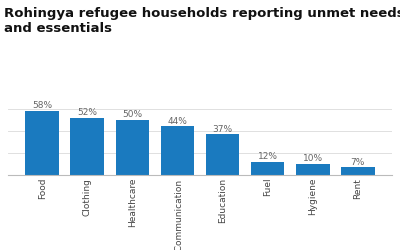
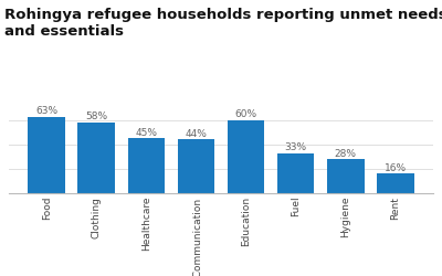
Food: 58% -> 63%
Clothing: 52% -> 58%
Healthcare: 50% -> 45%
Education: 37% -> 60%
Fuel: 12% -> 33%
Hygiene: 10% -> 28%
Rent: 7% -> 16%
